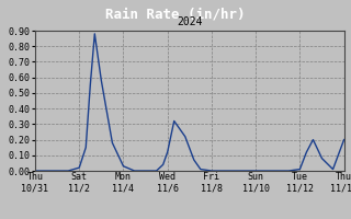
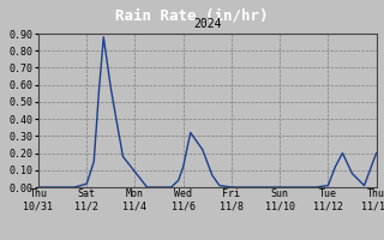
Mon 11/4: 0.03 -> 0.09
